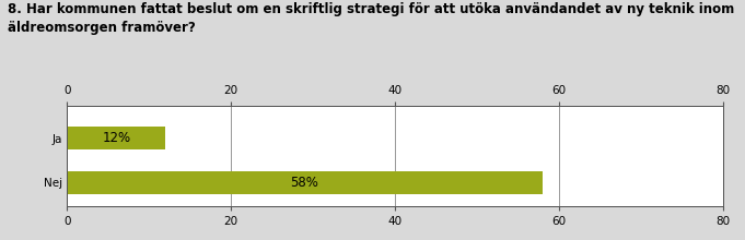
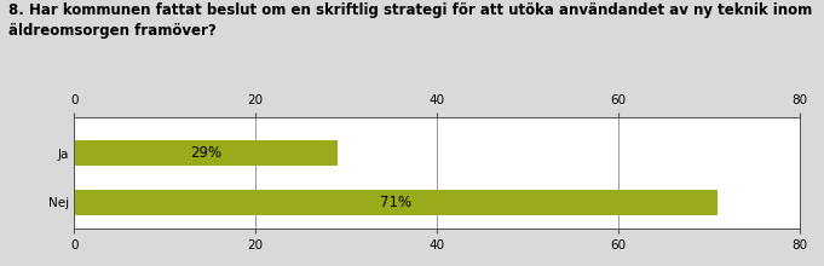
Ja: 12% -> 29%
Nej: 58% -> 71%
